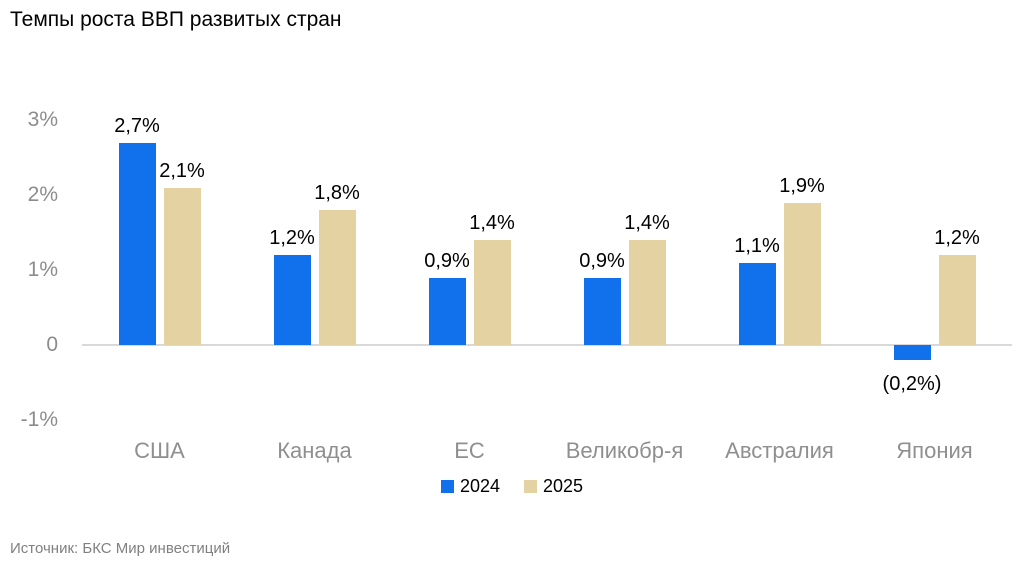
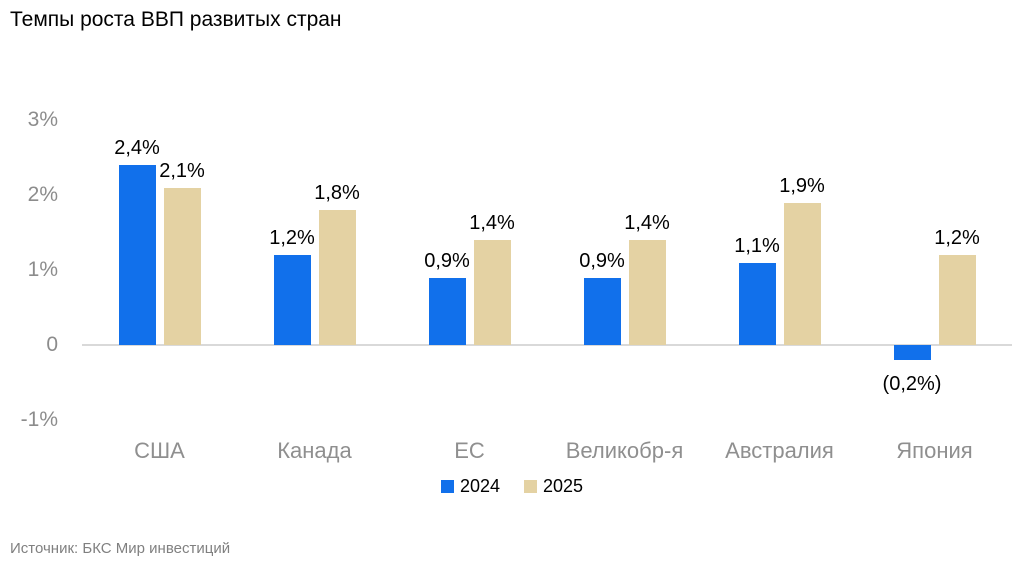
2024/США: 2,7% -> 2,4%
